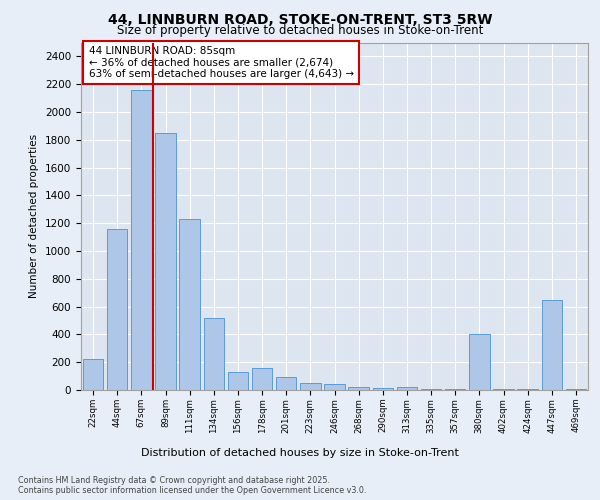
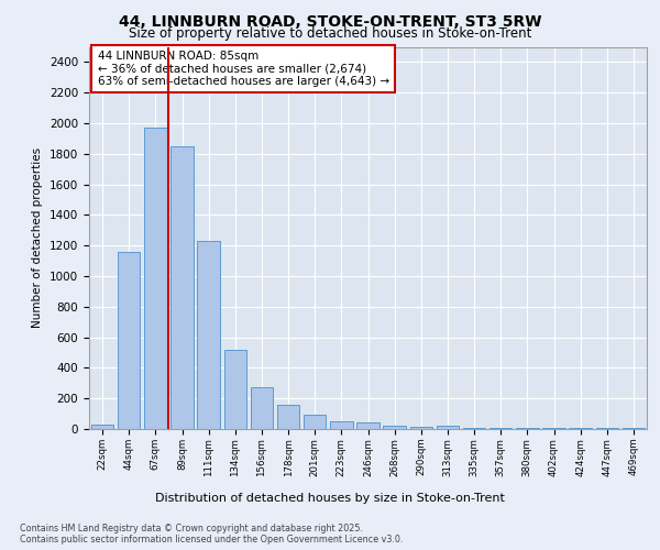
22sqm: 220 -> 30
67sqm: 2160 -> 1970
156sqm: 130 -> 280
380sqm: 400 -> 0
447sqm: 650 -> 0
